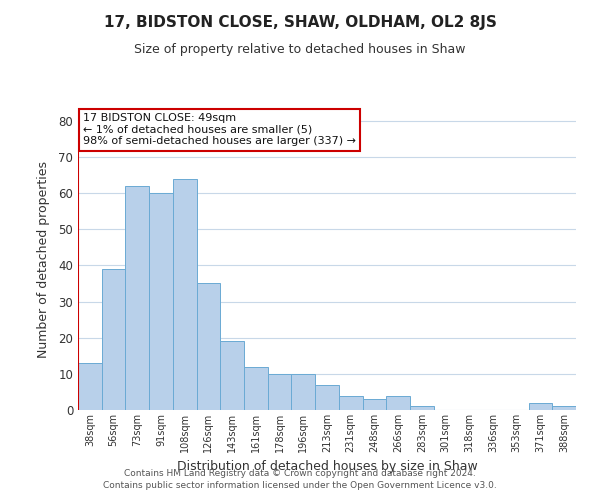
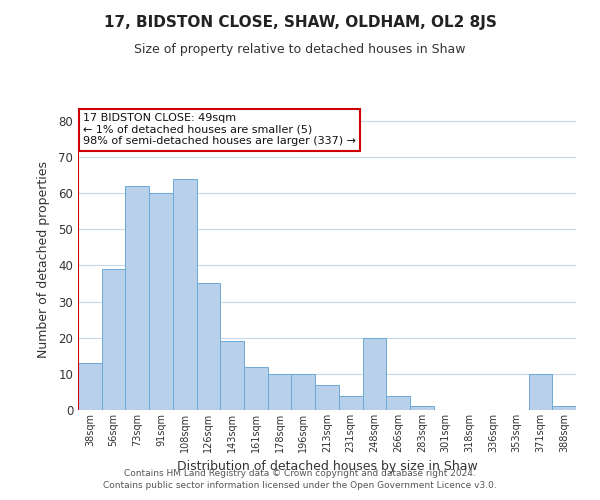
248sqm: 3 -> 20
371sqm: 2 -> 10
